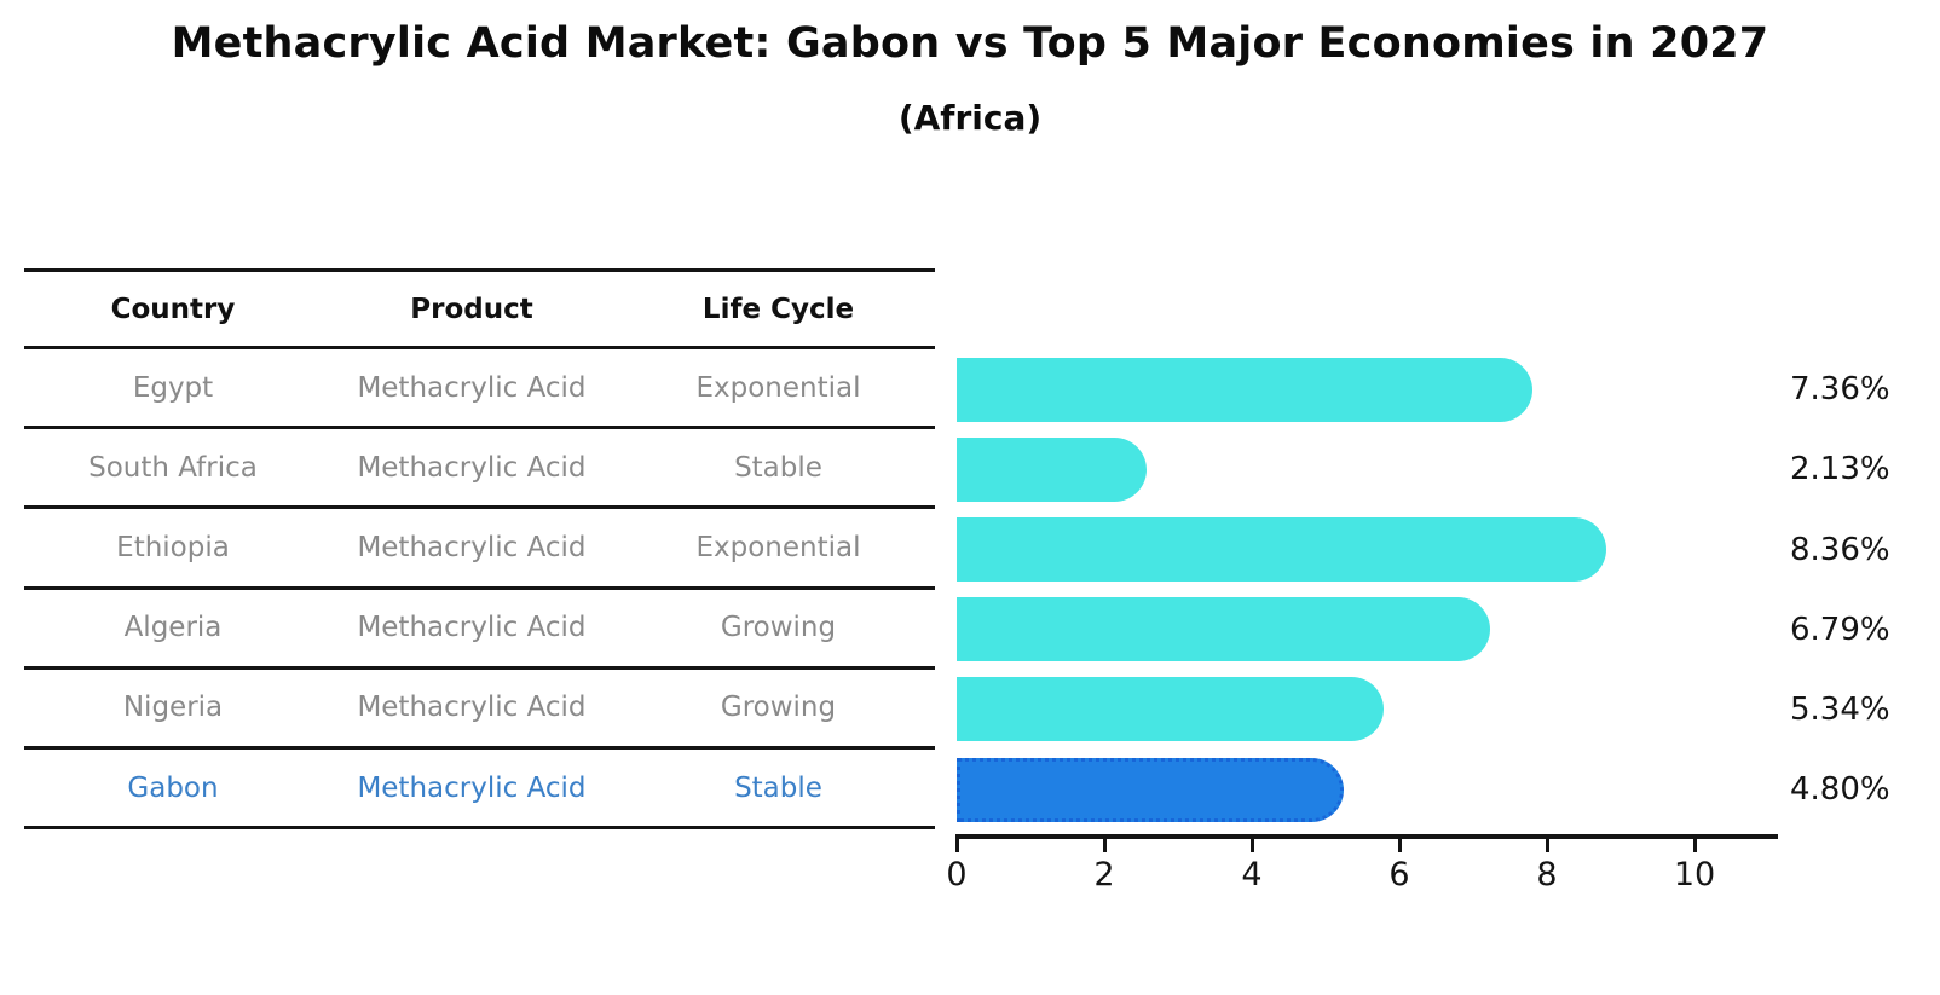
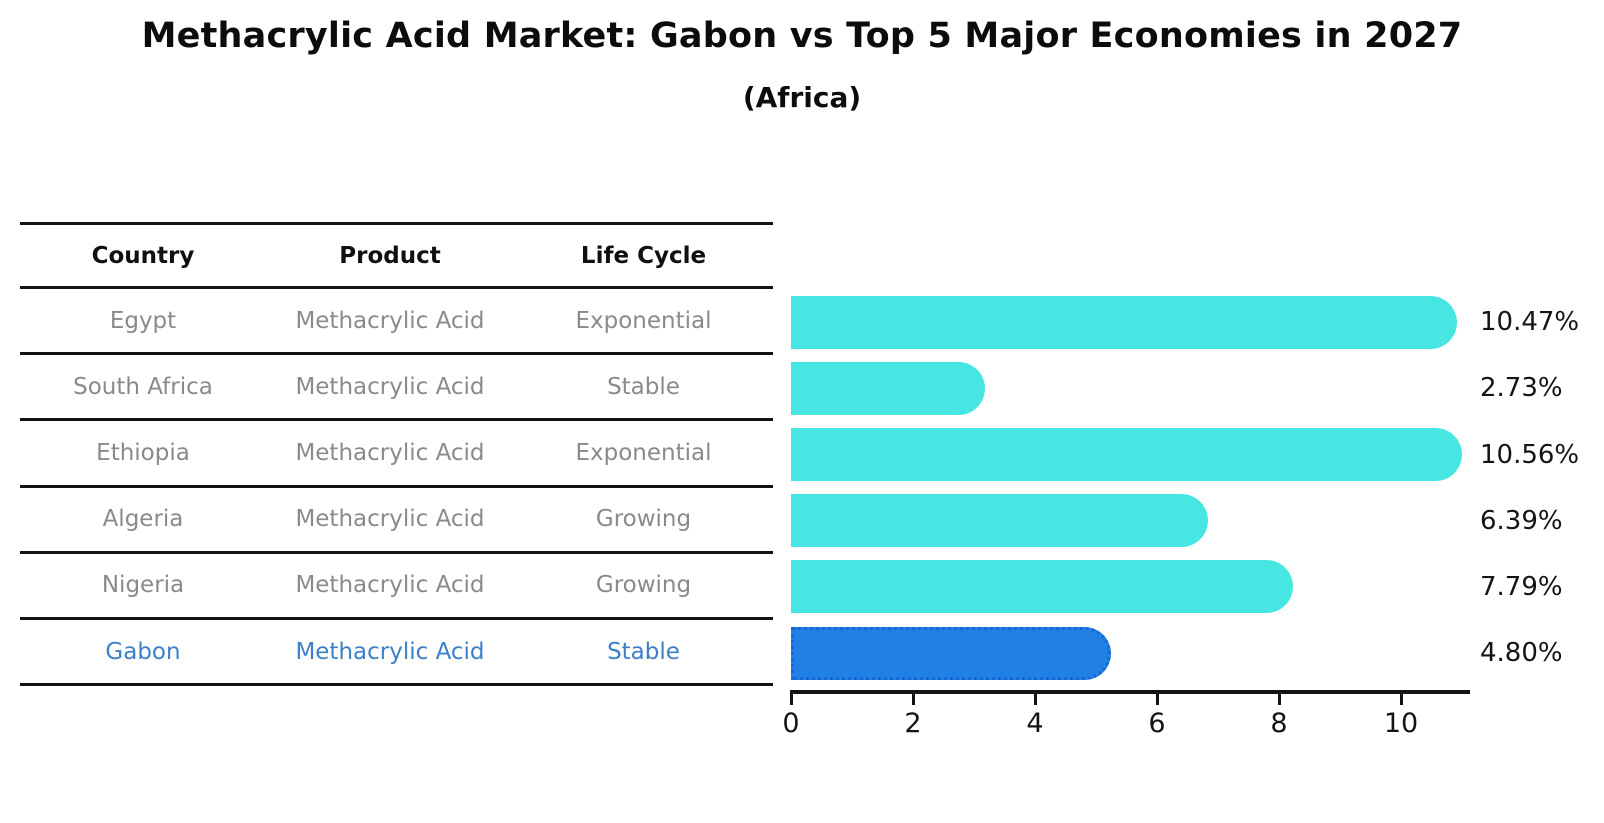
Egypt: 7.36% -> 10.47%
South Africa: 2.13% -> 2.73%
Ethiopia: 8.36% -> 10.56%
Algeria: 6.79% -> 6.39%
Nigeria: 5.34% -> 7.79%
